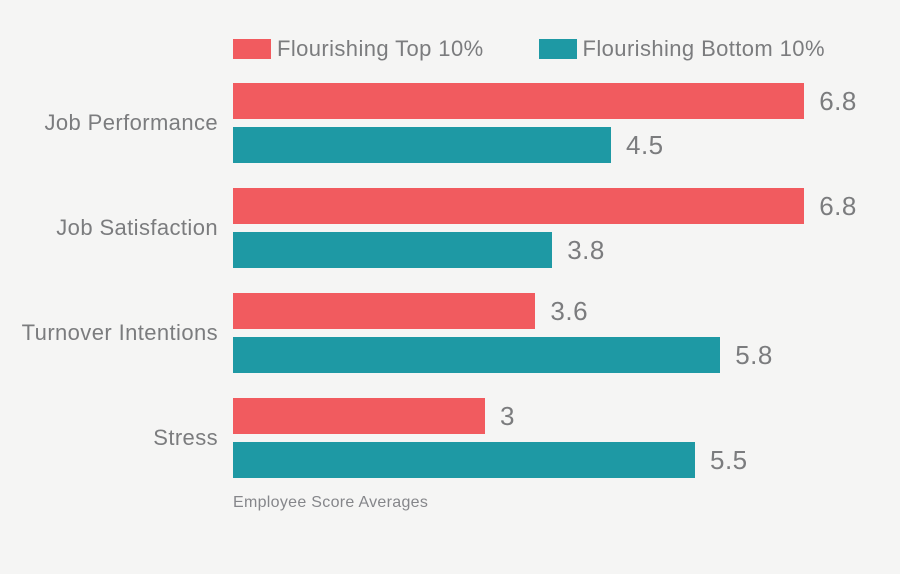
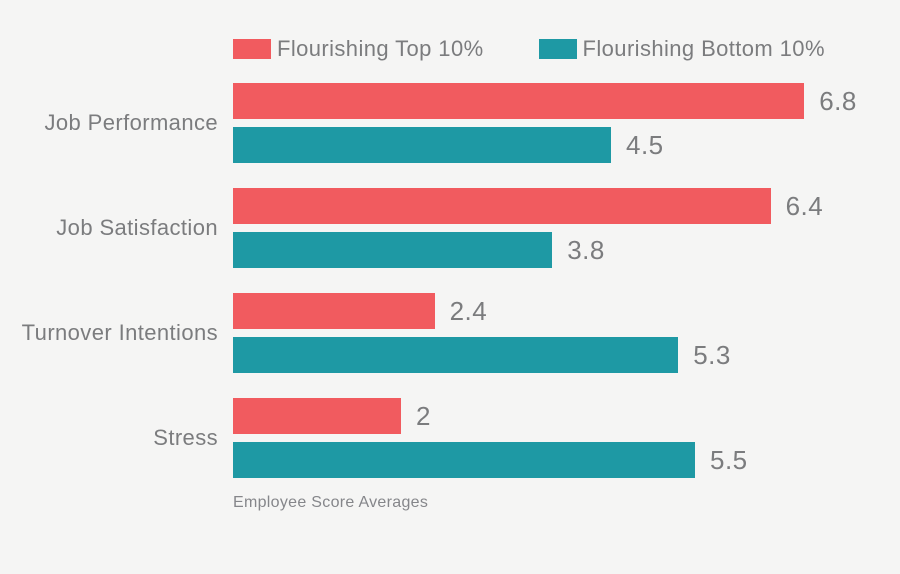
Flourishing Top 10%/Job Satisfaction: 6.8 -> 6.4
Flourishing Top 10%/Turnover Intentions: 3.6 -> 2.4
Flourishing Bottom 10%/Turnover Intentions: 5.8 -> 5.3
Flourishing Top 10%/Stress: 3 -> 2
